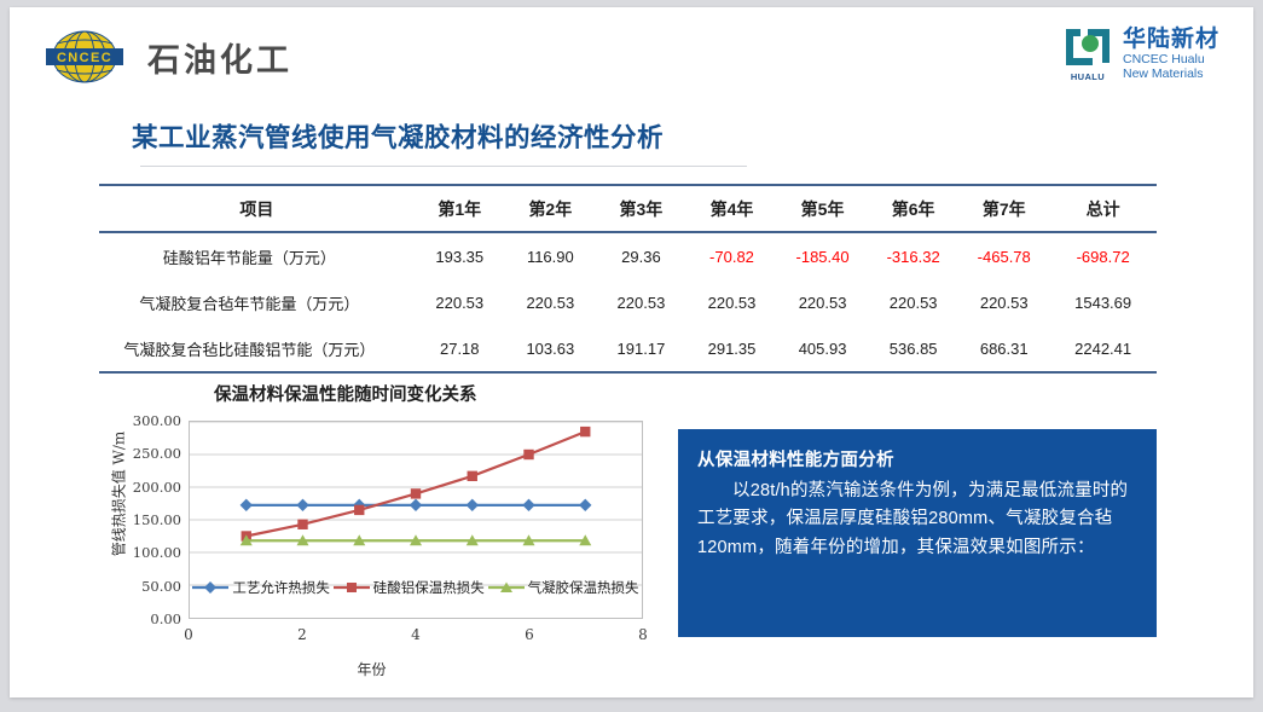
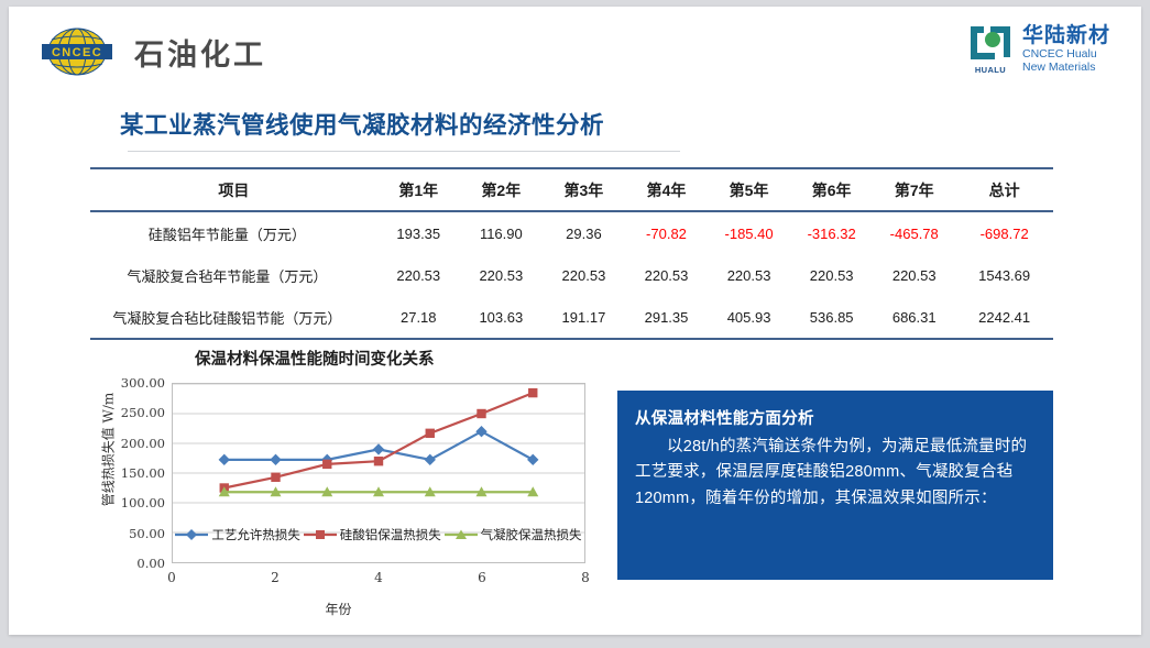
工艺允许热损失/4: 170 -> 190
硅酸铝保温热损失/4: 190 -> 170
工艺允许热损失/6: 170 -> 220
